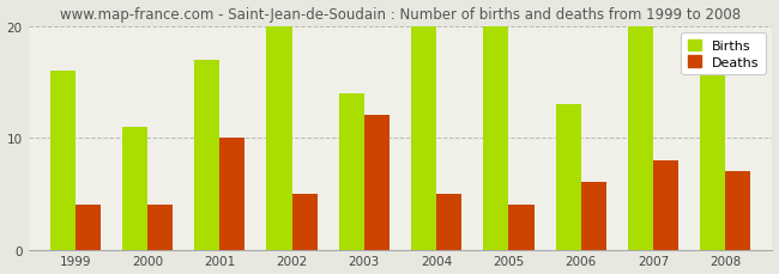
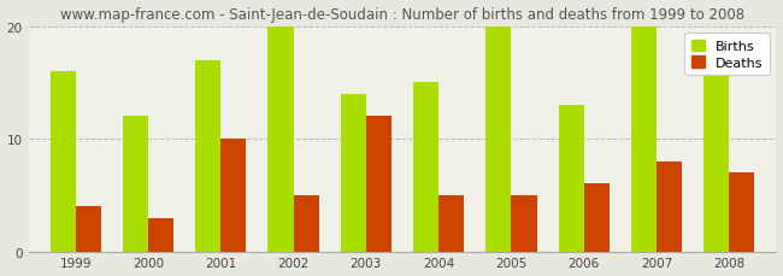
Births/2000: 11 -> 12
Deaths/2000: 4 -> 3
Births/2004: 20 -> 15
Deaths/2005: 4 -> 5
